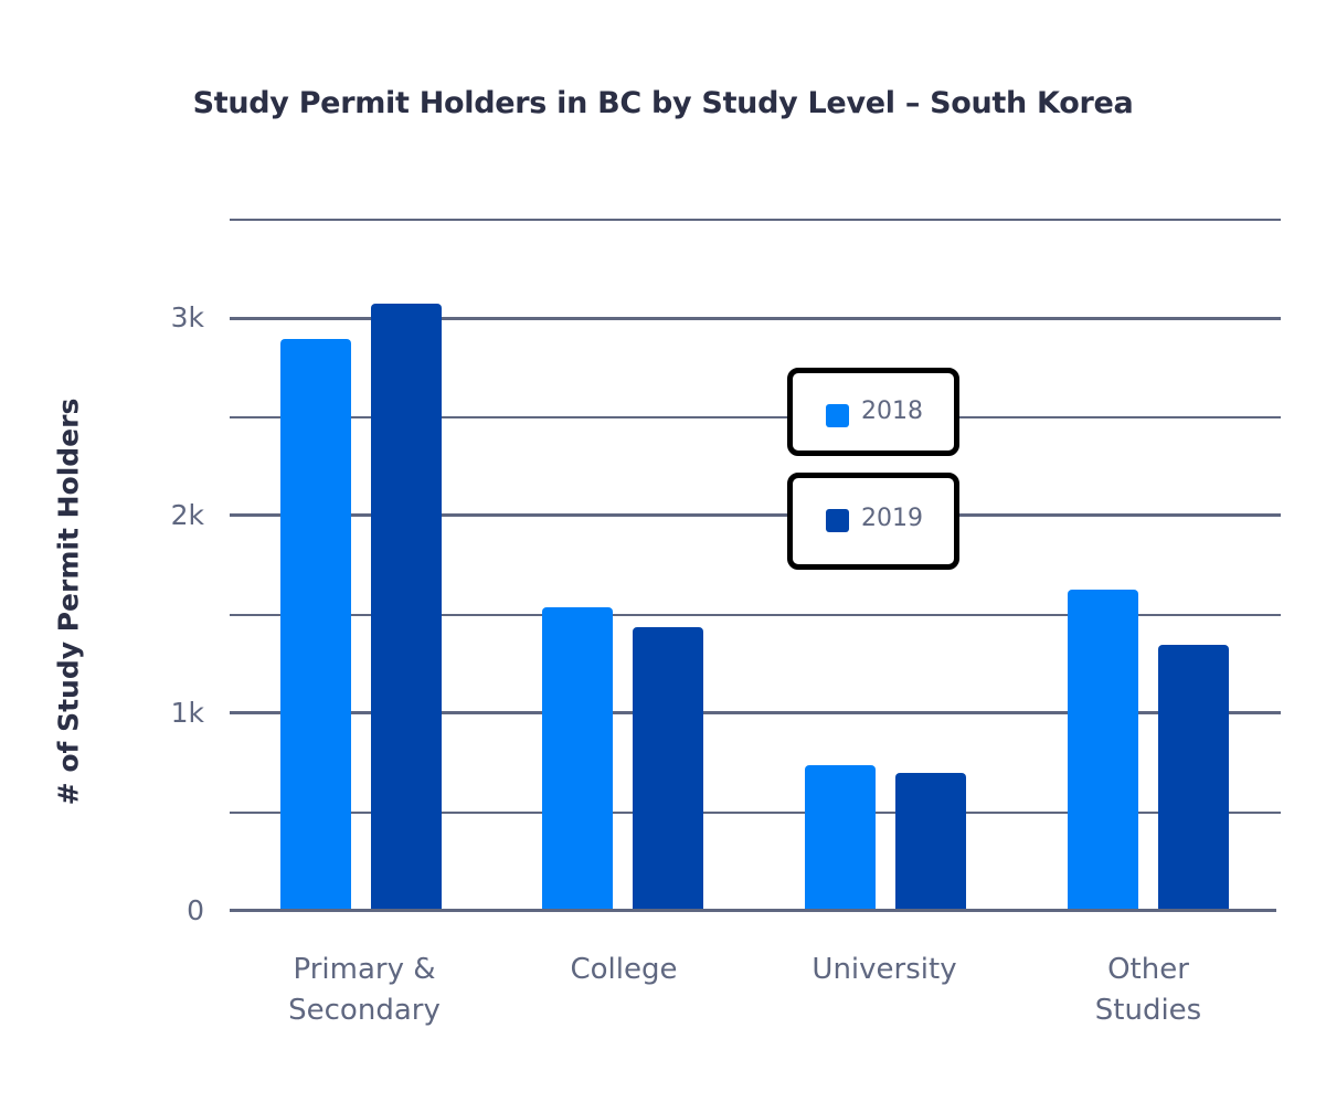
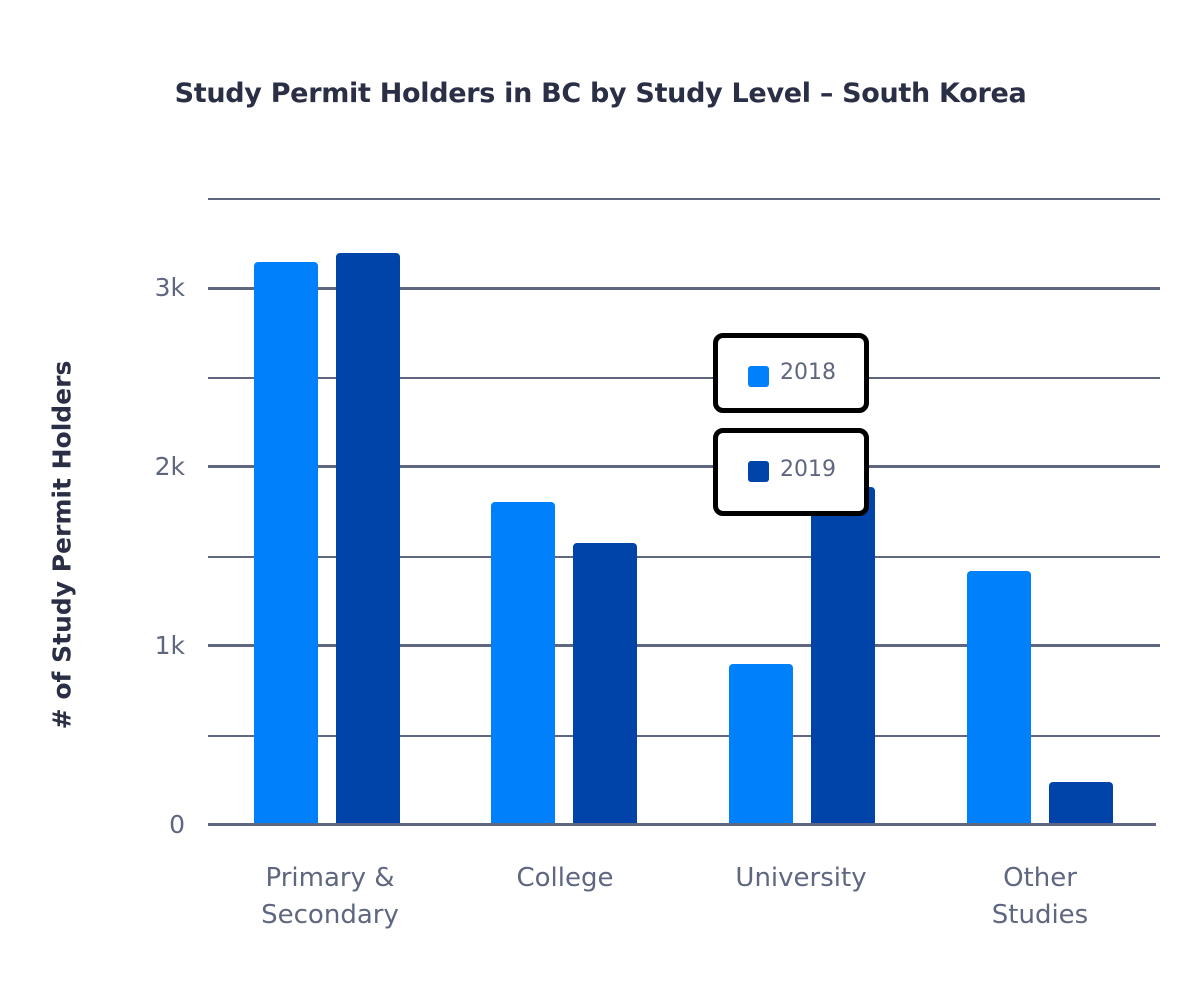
2018/Primary & Secondary: 2.90k -> 3.15k
2019/Primary & Secondary: 3.08k -> 3.20k
2018/College: 1.54k -> 1.81k
2019/College: 1.44k -> 1.58k
2018/University: 0.74k -> 0.90k
2019/University: 0.70k -> 1.89k
2018/Other Studies: 1.63k -> 1.42k
2019/Other Studies: 1.35k -> 0.24k
